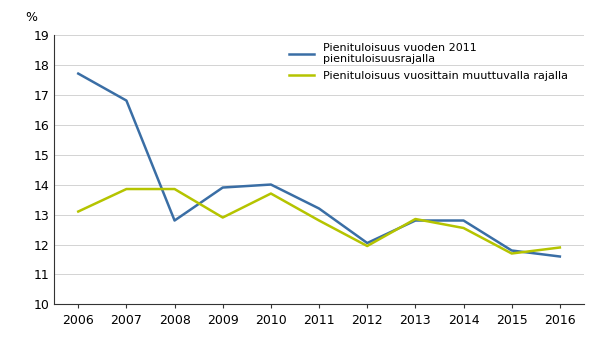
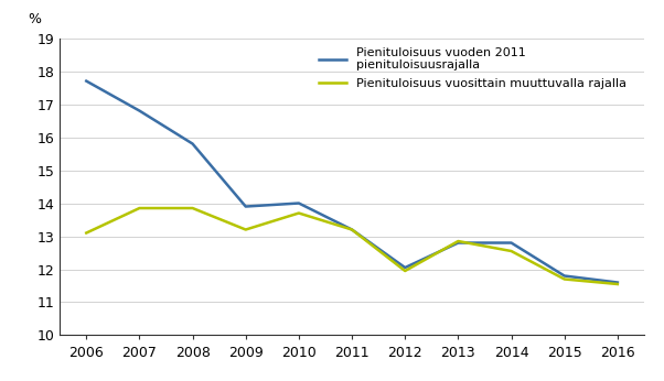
Pienituloisuus vuoden 2011 pienituloisuusrajalla/2008: 12.80 -> 15.80
Pienituloisuus vuosittain muuttuvalla rajalla/2009: 12.90 -> 13.20
Pienituloisuus vuosittain muuttuvalla rajalla/2011: 12.80 -> 13.20
Pienituloisuus vuosittain muuttuvalla rajalla/2016: 11.90 -> 11.55
